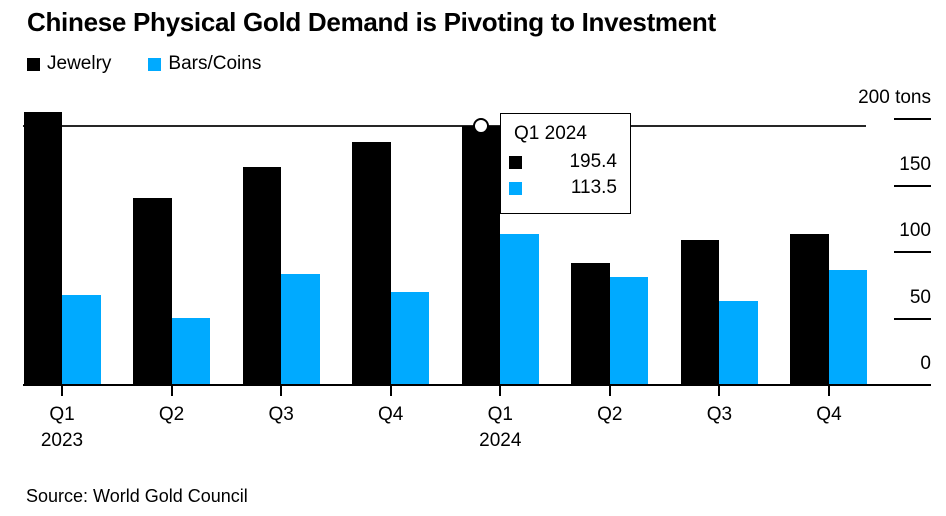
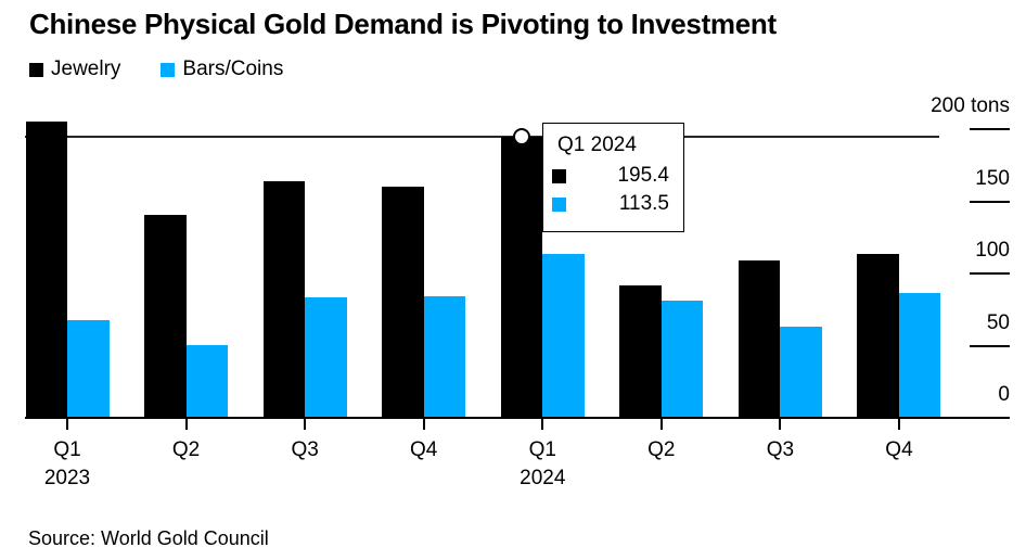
Jewelry/Q4 2023: 183 -> 160
Bars/Coins/Q4 2023: 70 -> 84
